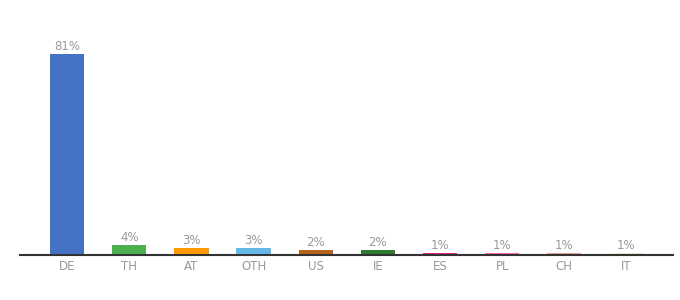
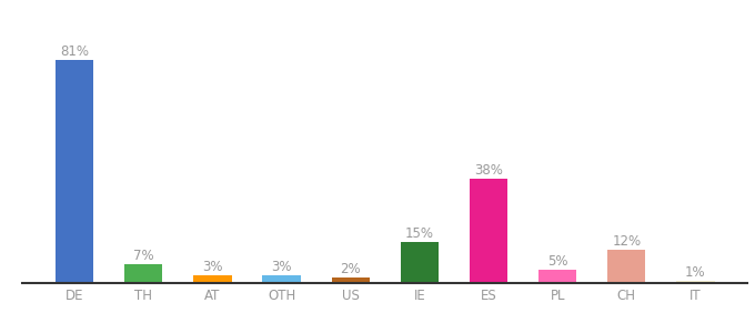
TH: 4% -> 7%
IE: 2% -> 15%
ES: 1% -> 38%
PL: 1% -> 5%
CH: 1% -> 12%
